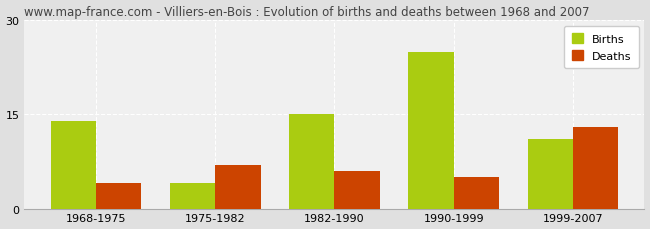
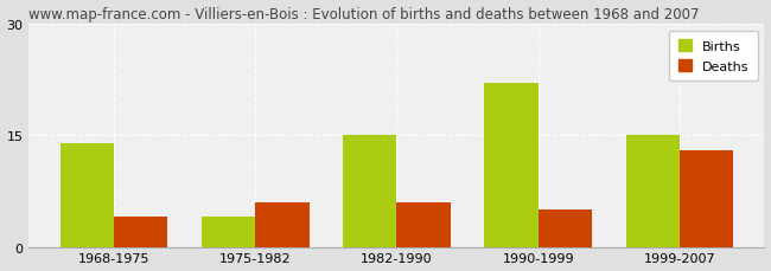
Deaths/1975-1982: 7 -> 6
Births/1990-1999: 25 -> 22
Births/1999-2007: 11 -> 15
